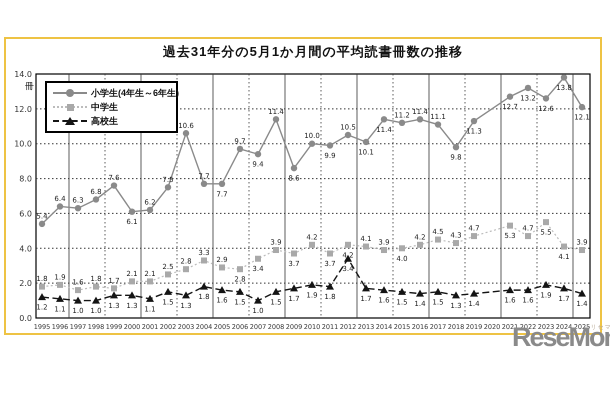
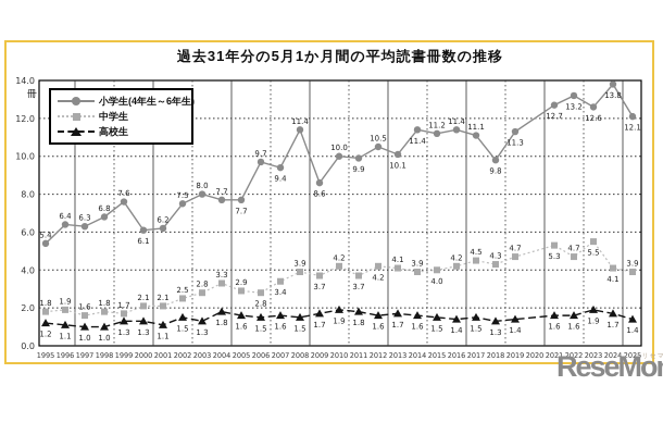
小学生(4年生～6年生)/2003: 10.6 -> 8.0
高校生/2007: 1.0 -> 1.6
高校生/2012: 3.4 -> 1.6
